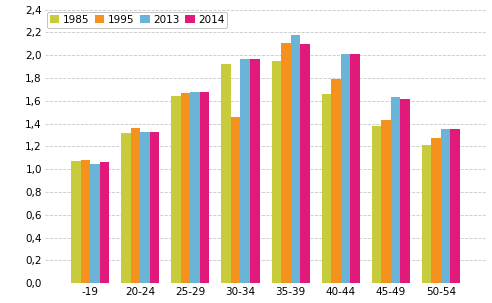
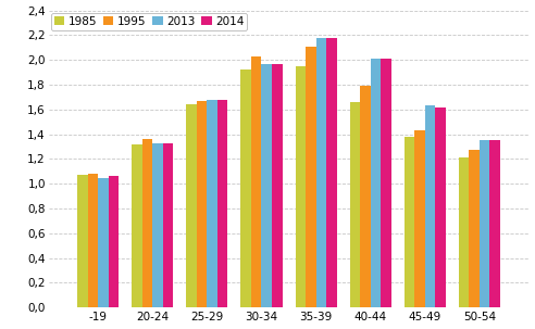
1995/30-34: 1,46 -> 2,03
2014/35-39: 2,10 -> 2,18
